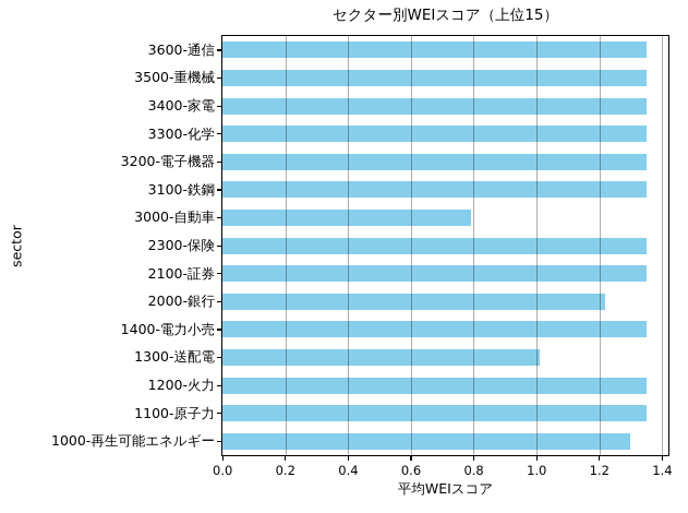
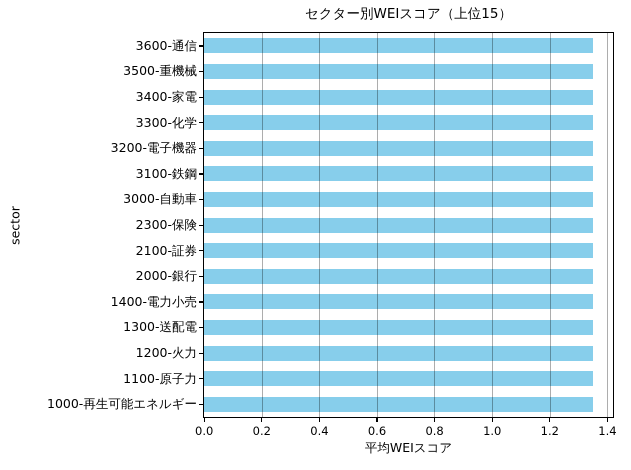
3000-自動車: 0.79 -> 1.35
2000-銀行: 1.22 -> 1.35
1300-送配電: 1.01 -> 1.35
1000-再生可能エネルギー: 1.30 -> 1.35
